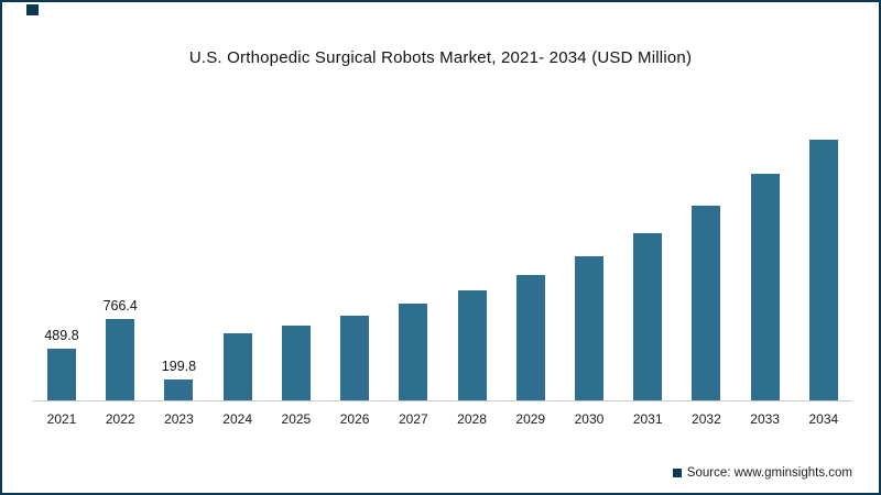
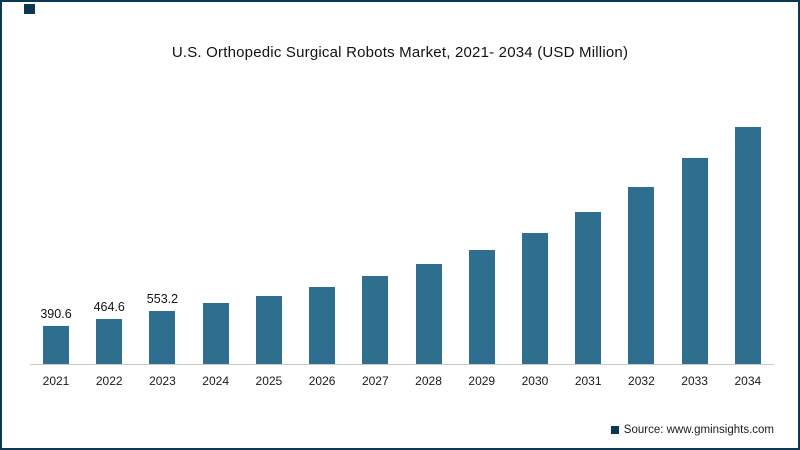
2021: 489.8 -> 390.6
2022: 766.4 -> 464.6
2023: 199.8 -> 553.2
